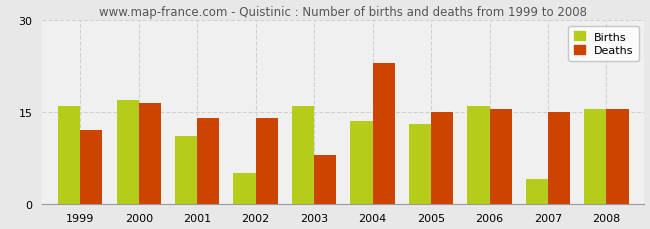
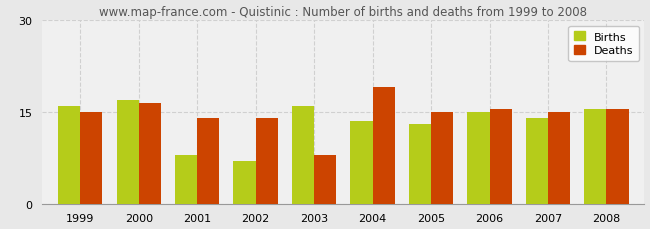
Deaths/1999: 12.0 -> 15.0
Births/2001: 11.0 -> 8.0
Births/2002: 5.0 -> 7.0
Deaths/2004: 23.0 -> 19.0
Births/2006: 16.0 -> 15.0
Births/2007: 4.0 -> 14.0
